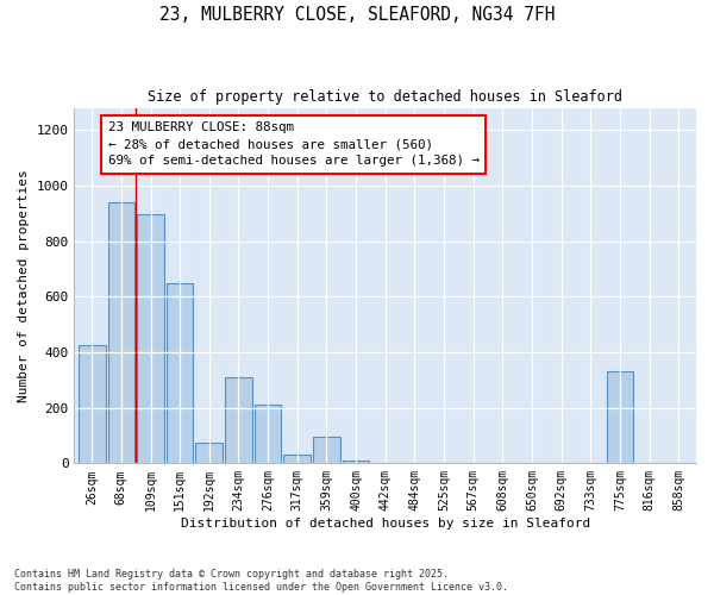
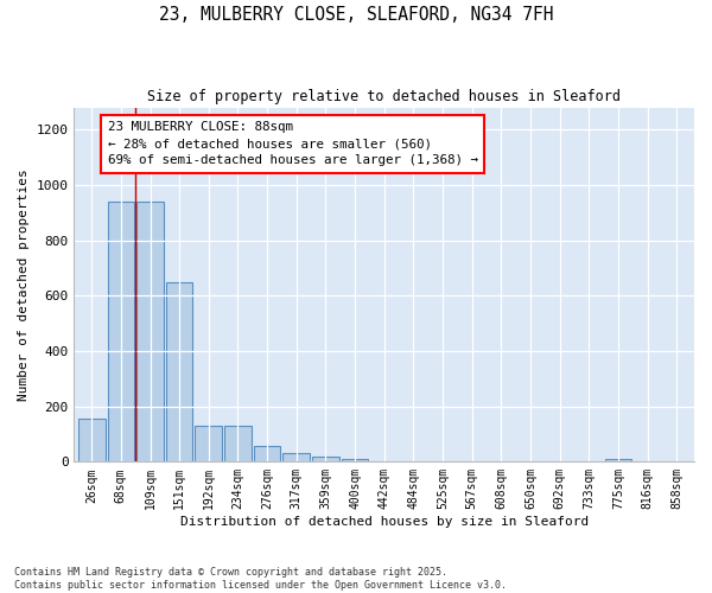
26sqm: 425 -> 155
109sqm: 895 -> 940
192sqm: 75 -> 130
234sqm: 310 -> 130
276sqm: 210 -> 55
359sqm: 95 -> 20
775sqm: 330 -> 10
